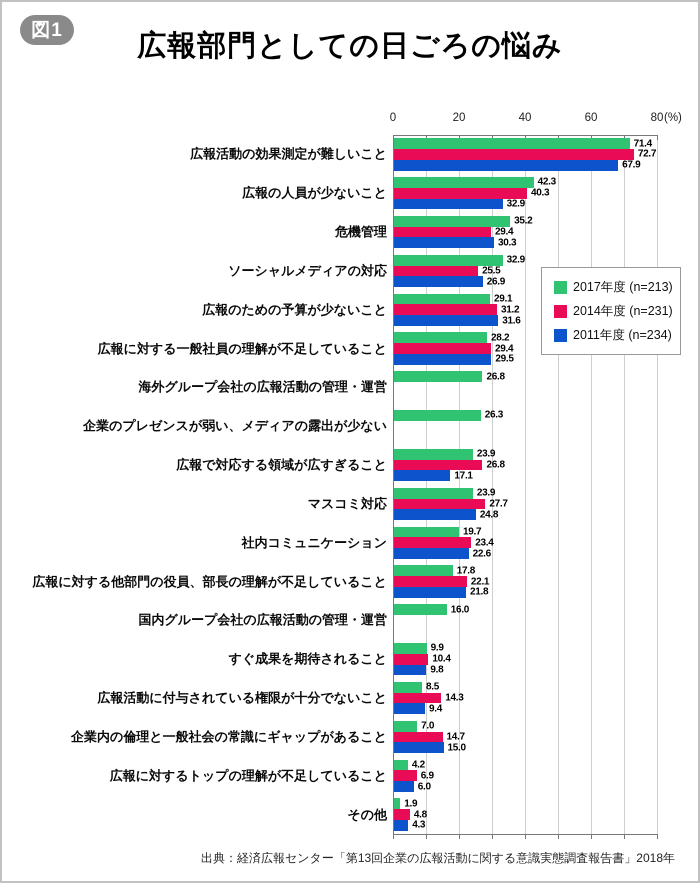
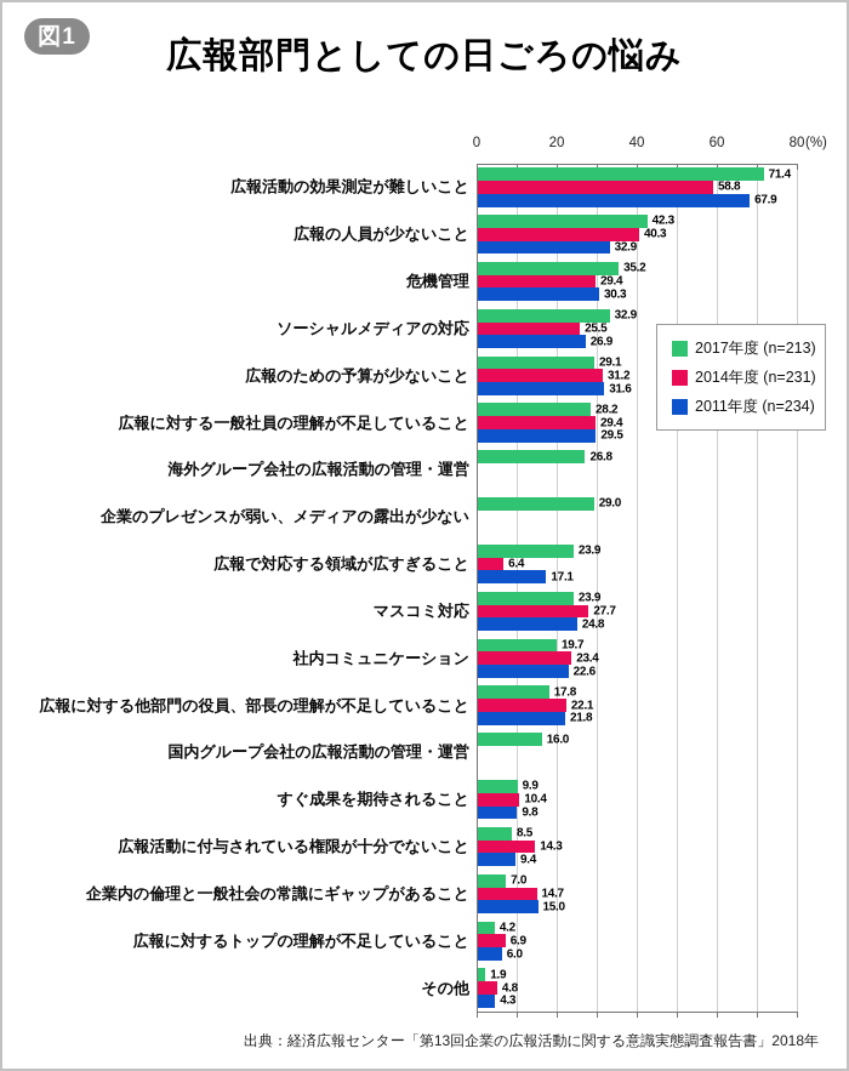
2014年度 (n=231)/広報活動の効果測定が難しいこと: 72.7 -> 58.8
2017年度 (n=213)/企業のプレゼンスが弱い、メディアの露出が少ない: 26.3 -> 29.0
2014年度 (n=231)/広報で対応する領域が広すぎること: 26.8 -> 6.4
